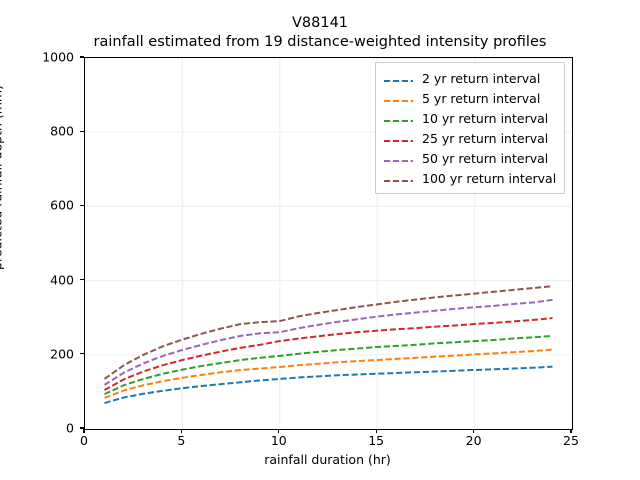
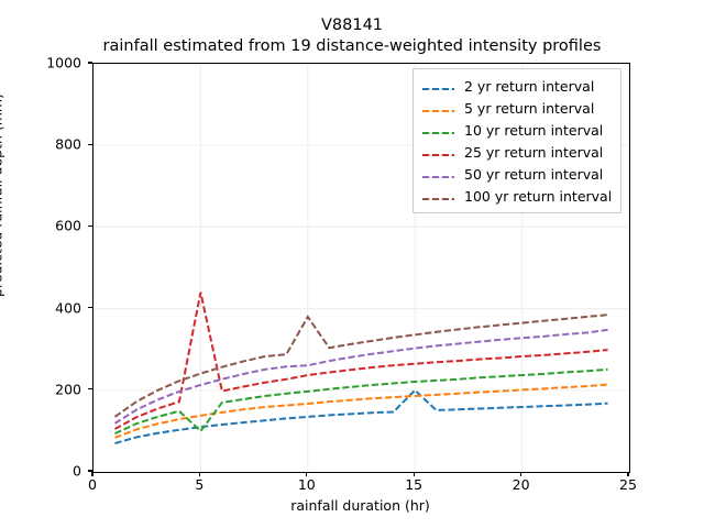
10 yr return interval/5: 160 -> 100
25 yr return interval/5: 190 -> 440
100 yr return interval/10: 290 -> 380
2 yr return interval/15: 150 -> 200
